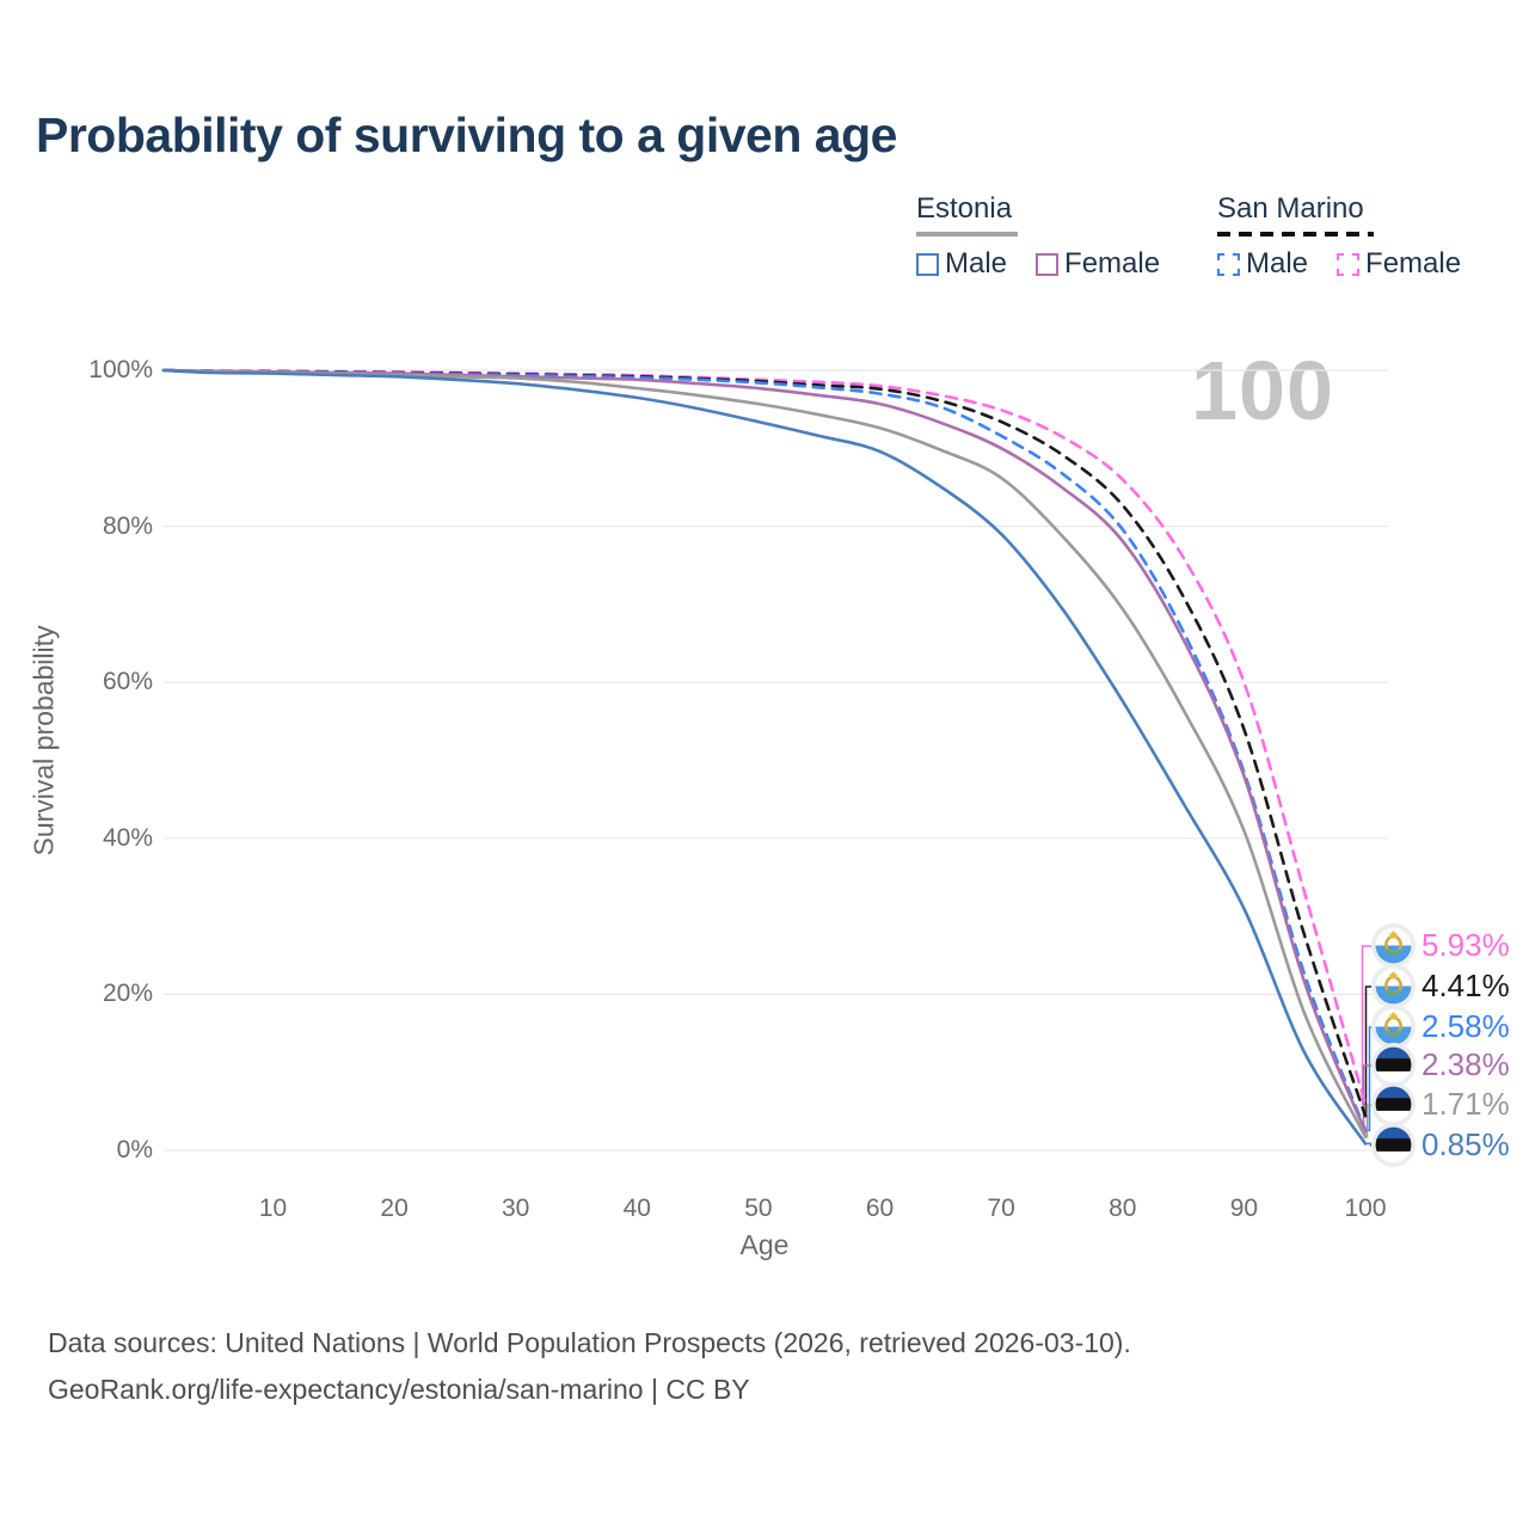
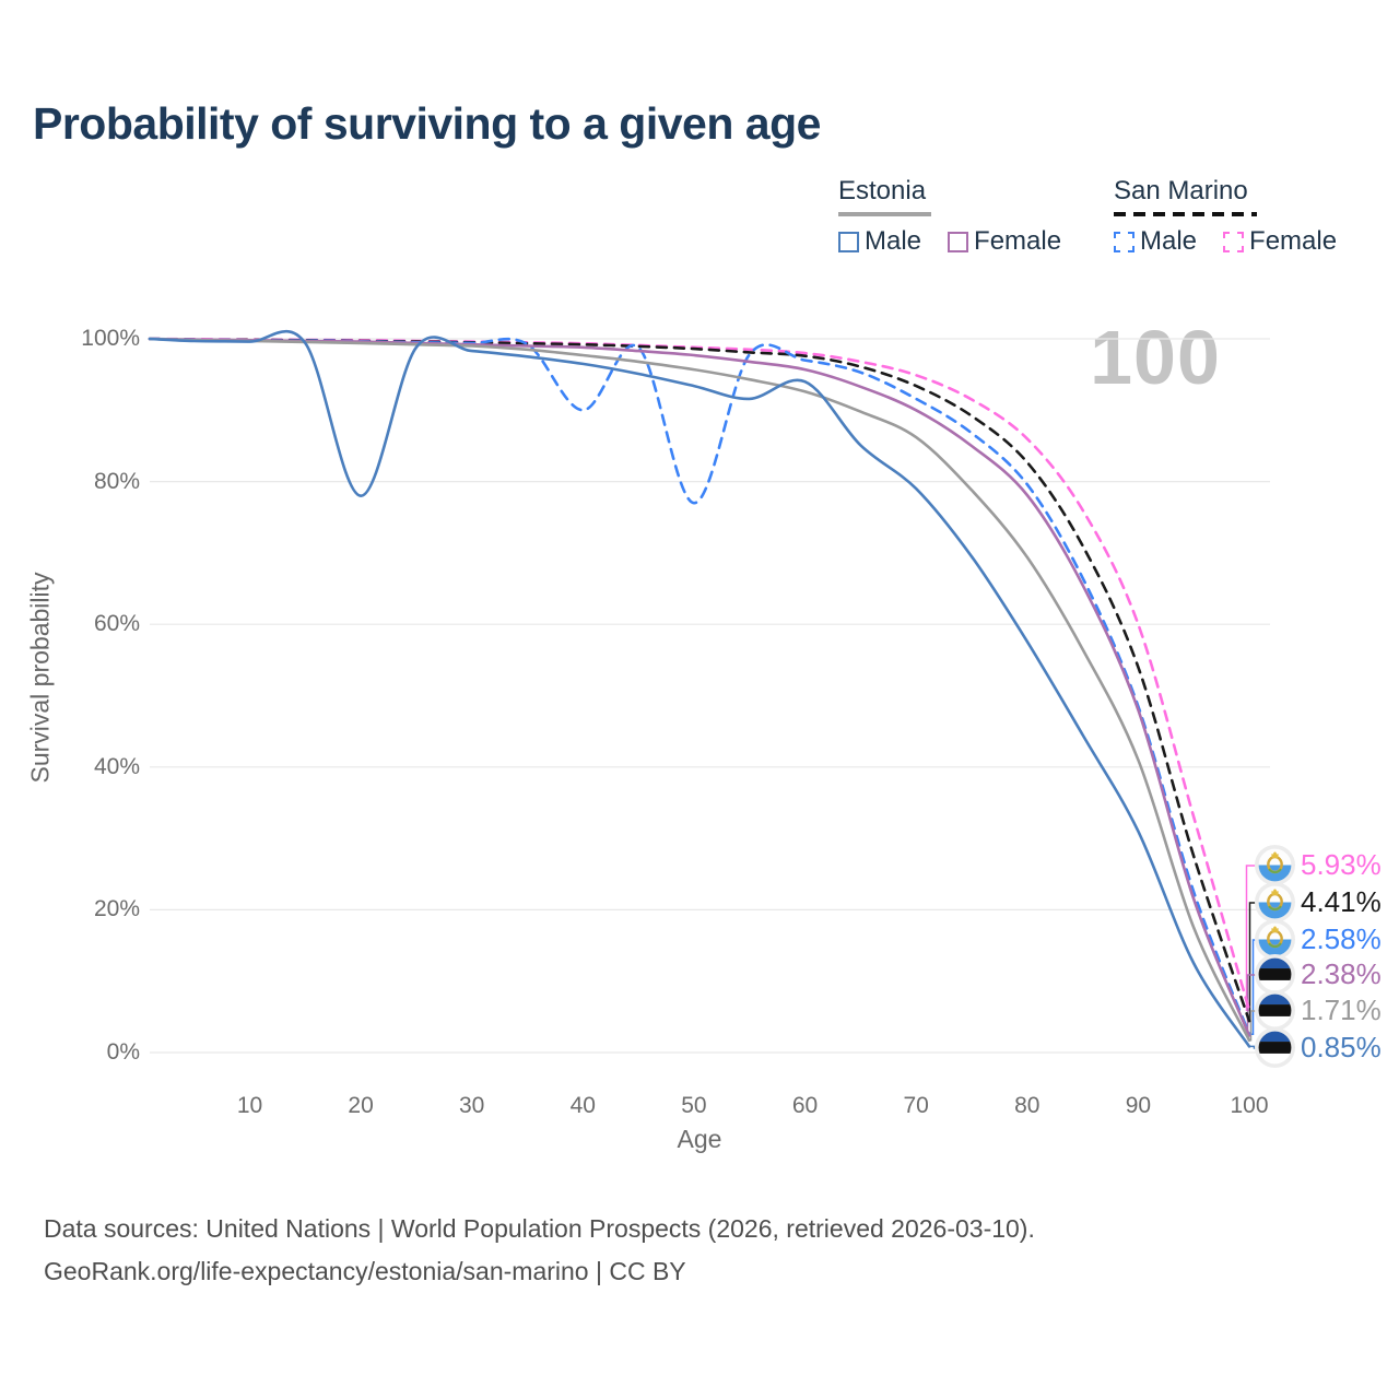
Estonia Male/20: 99% -> 78%
San Marino Male/40: 99% -> 90%
San Marino Male/50: 98% -> 77%
Estonia Male/60: 90% -> 94%
